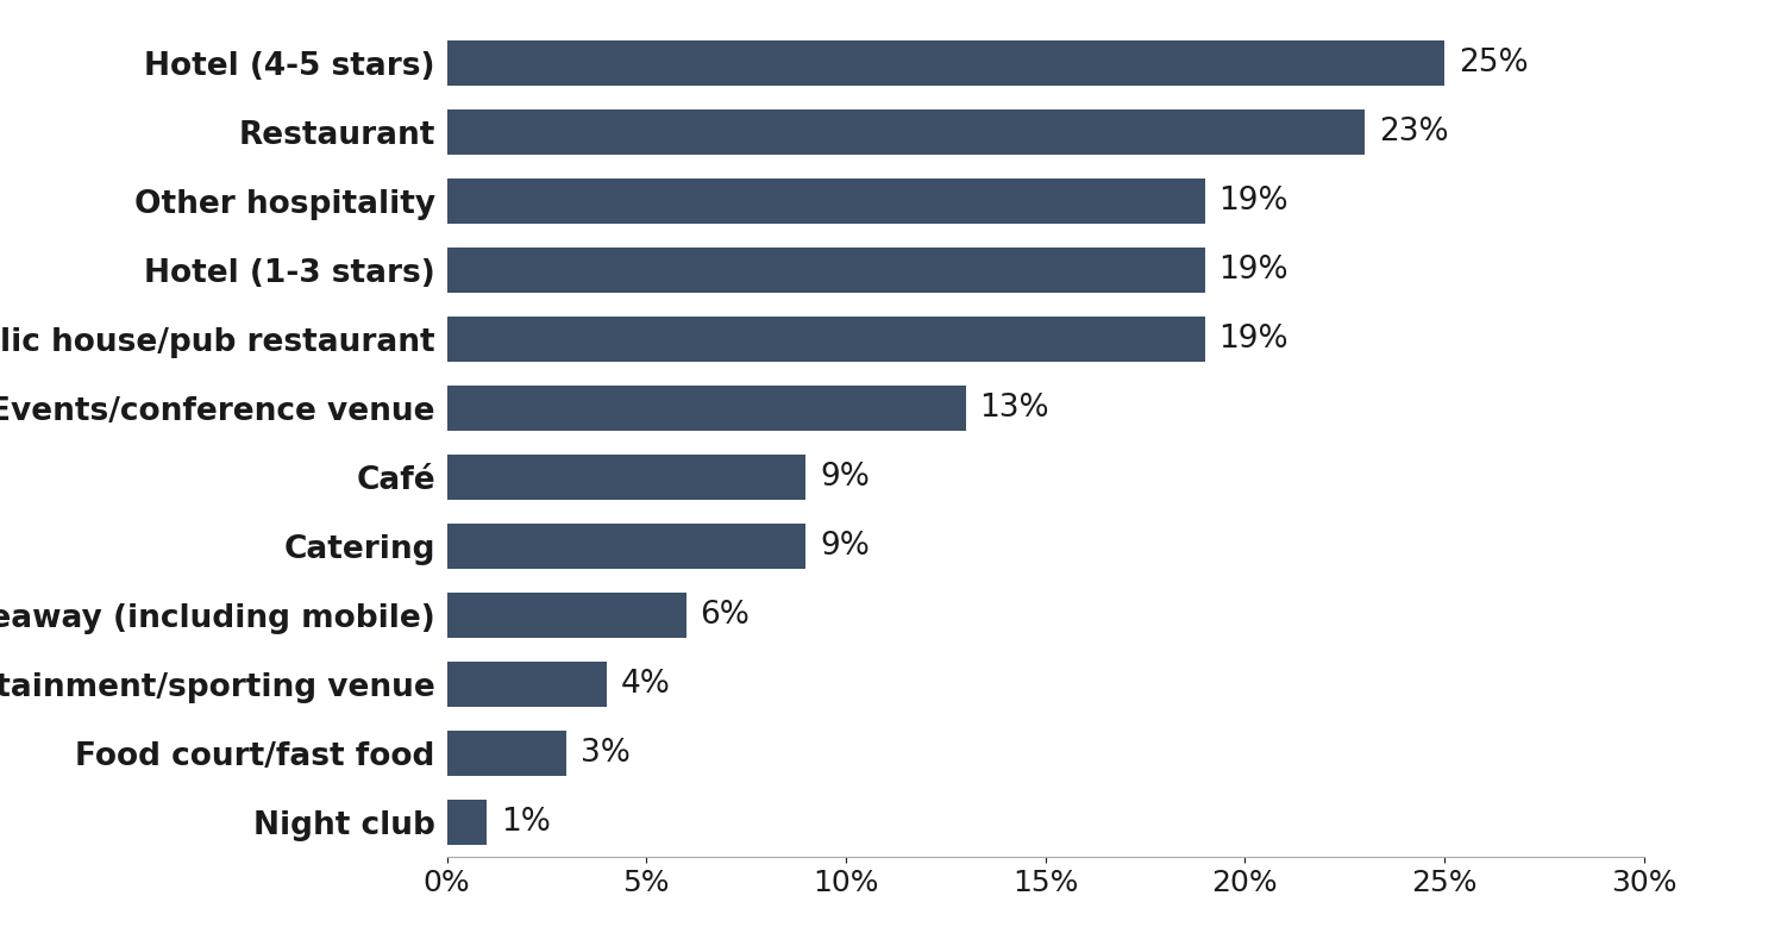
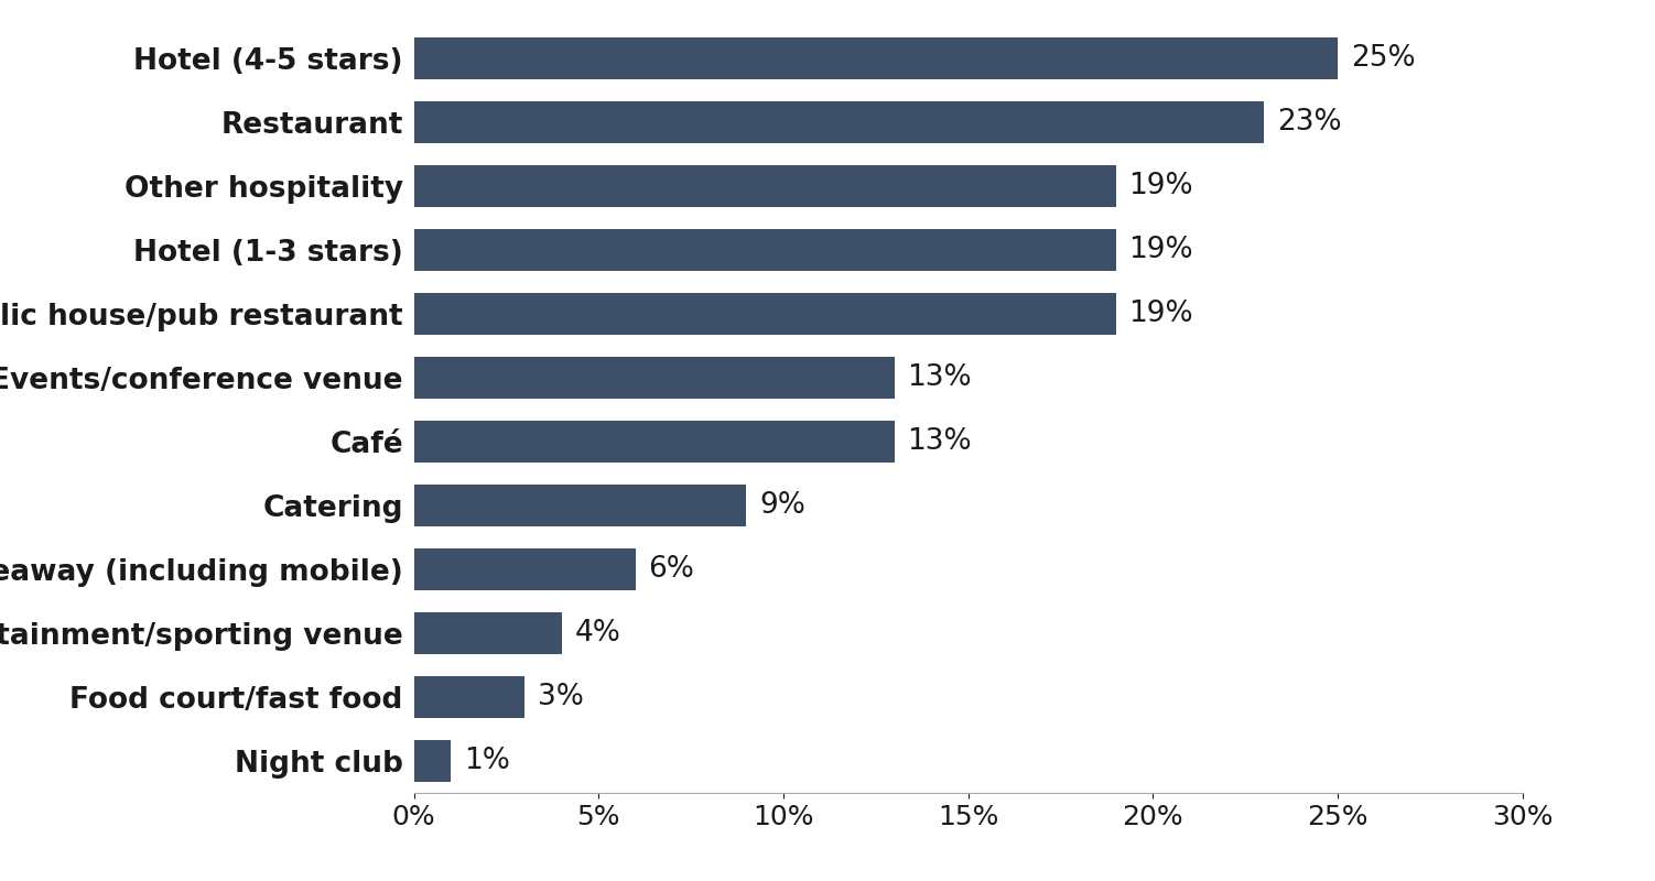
Café: 9% -> 13%
